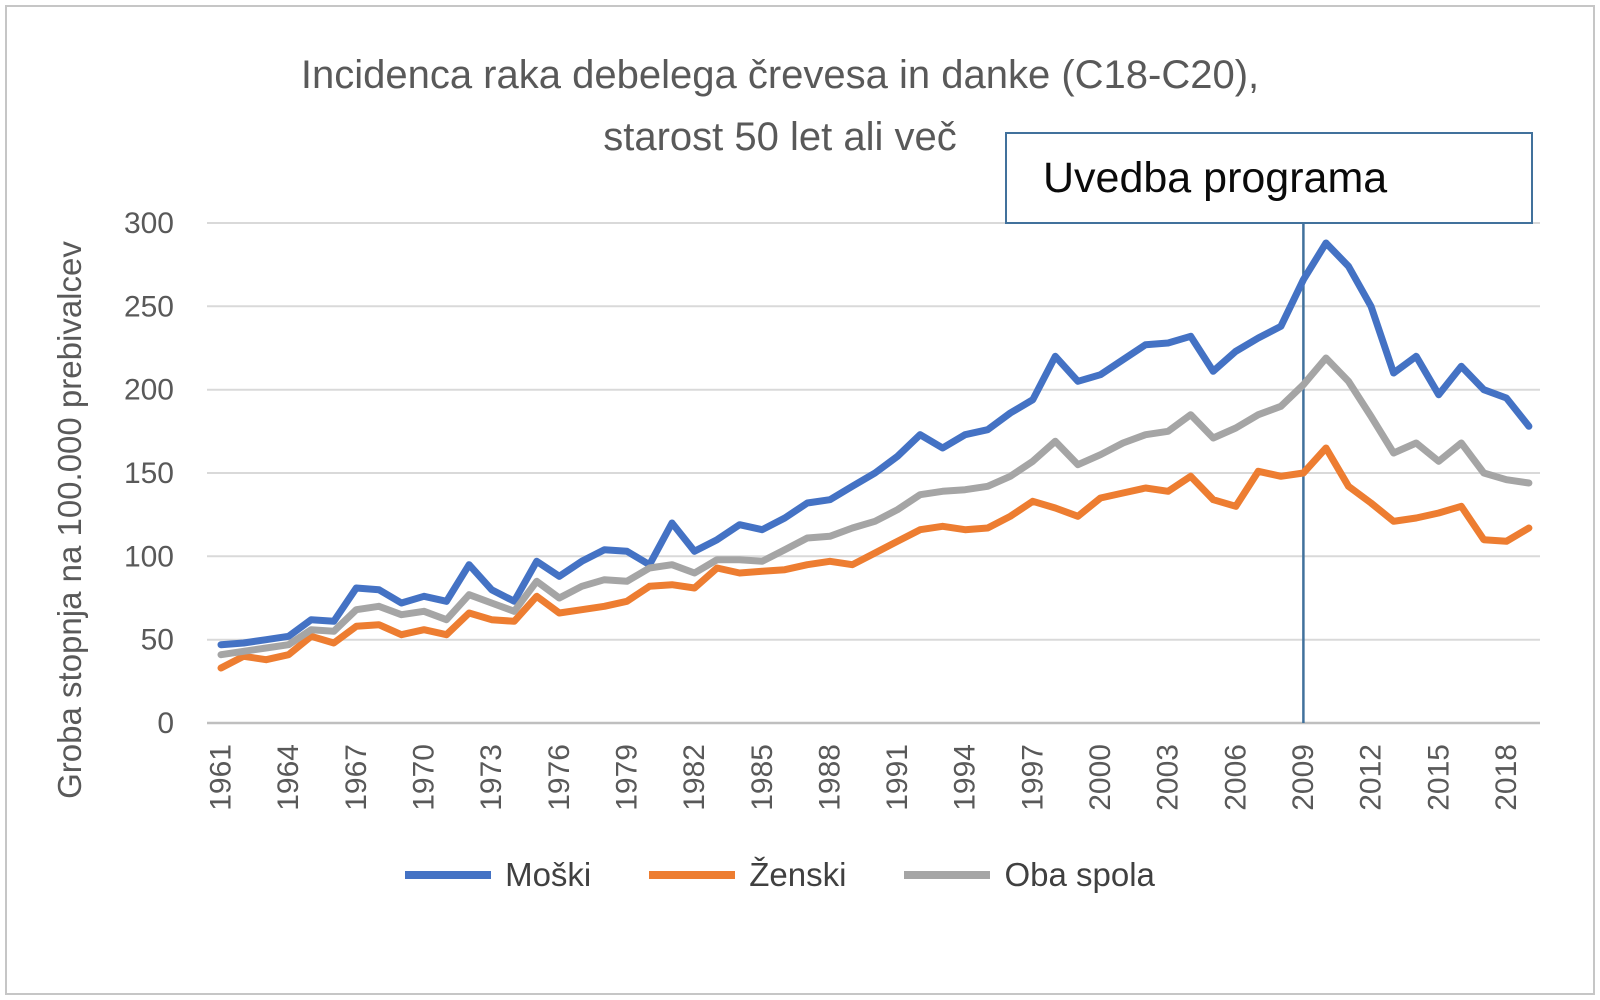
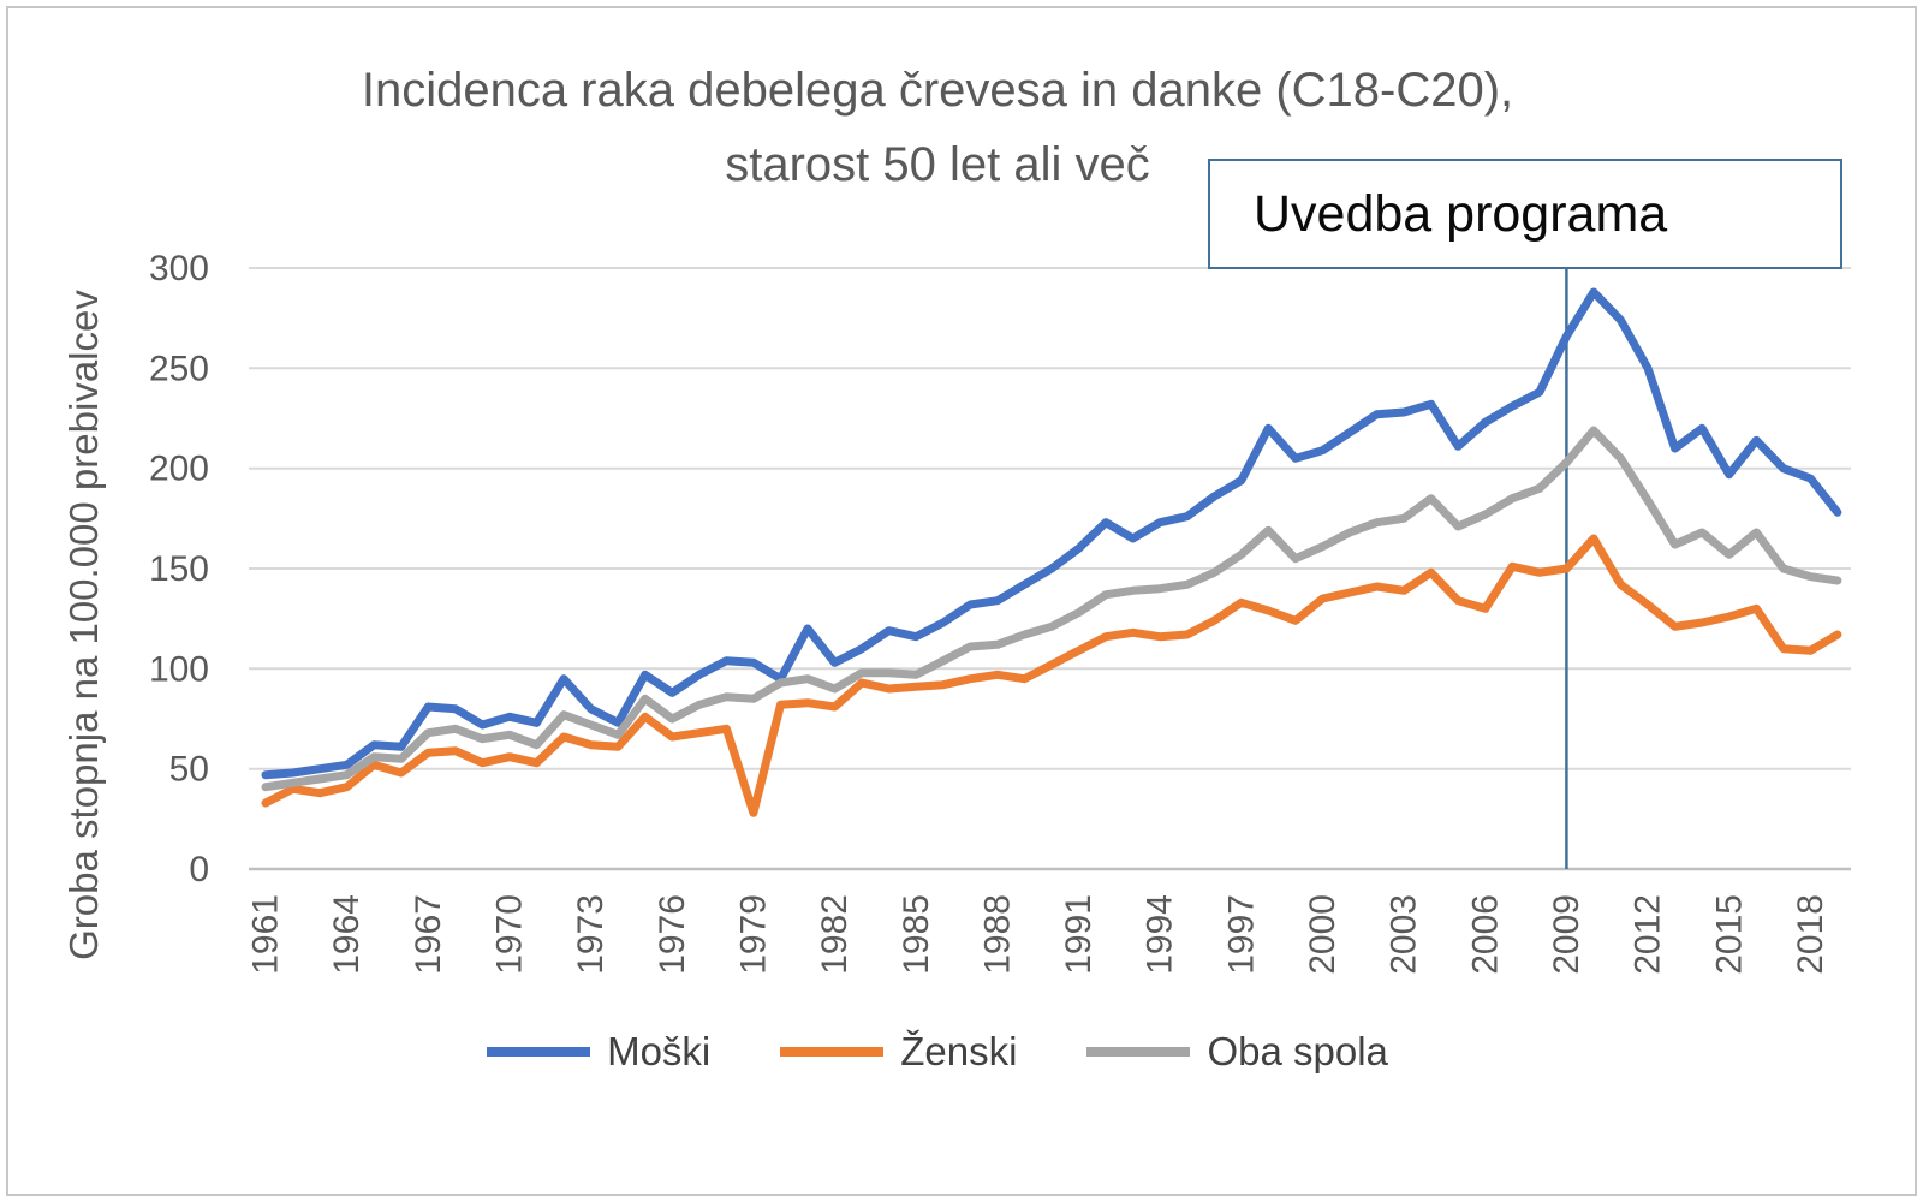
Ženski/1979: 73 -> 28
